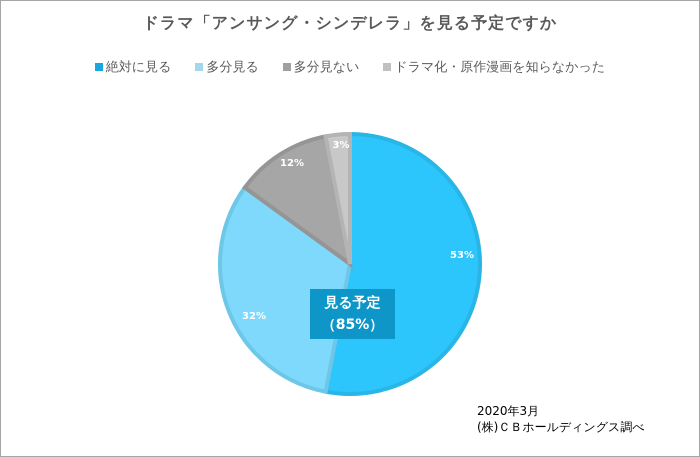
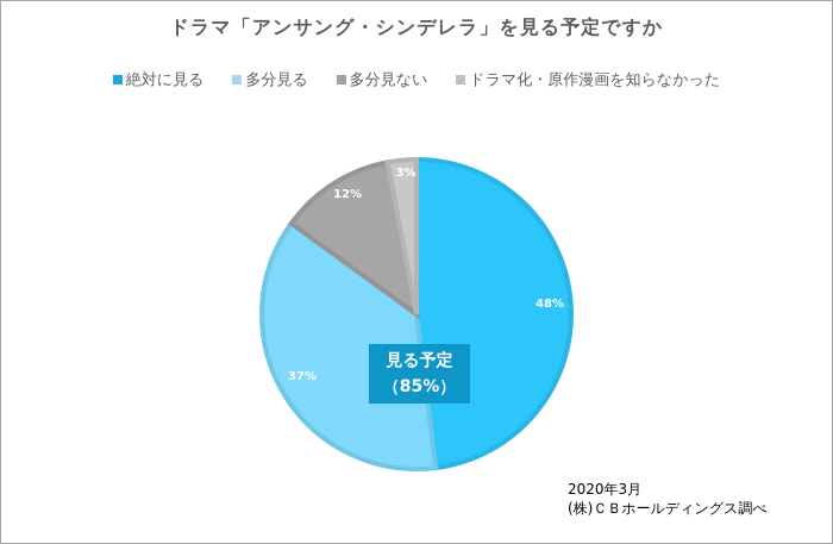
絶対に見る: 53% -> 48%
多分見る: 32% -> 37%
